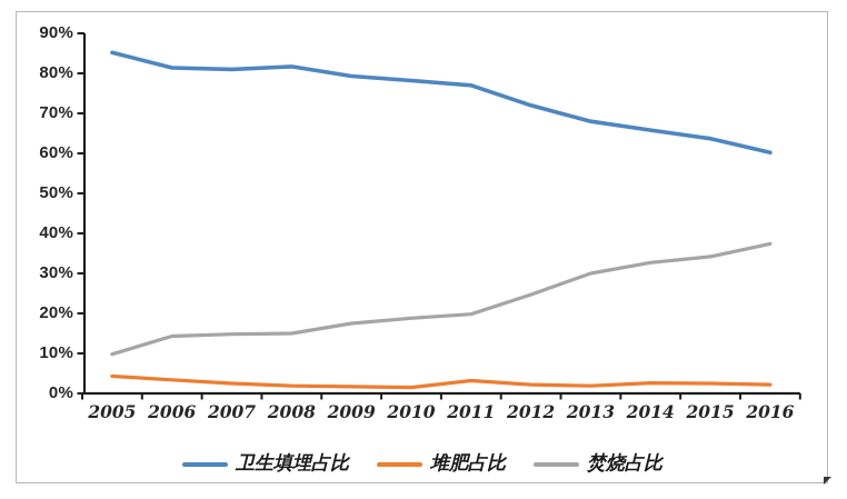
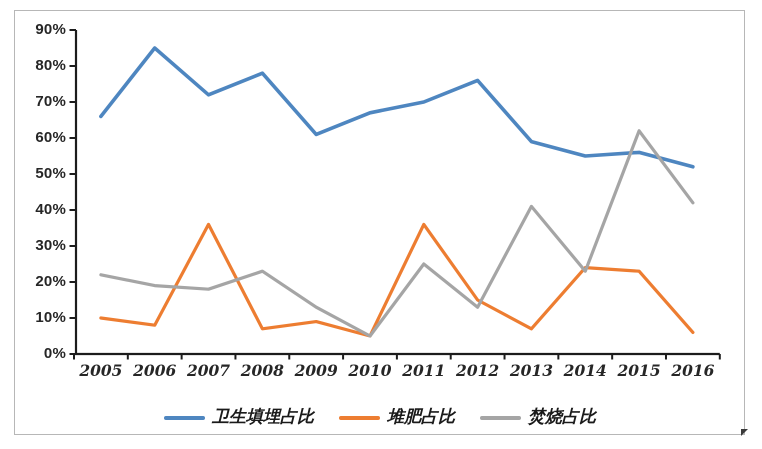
卫生填埋占比/2005: 85% -> 66%
堆肥占比/2005: 4% -> 10%
焚烧占比/2005: 10% -> 22%
卫生填埋占比/2006: 81% -> 85%
堆肥占比/2006: 3% -> 8%
焚烧占比/2006: 14% -> 19%
卫生填埋占比/2007: 81% -> 72%
堆肥占比/2007: 2% -> 36%
焚烧占比/2007: 15% -> 18%
卫生填埋占比/2008: 82% -> 78%
堆肥占比/2008: 2% -> 7%
焚烧占比/2008: 15% -> 23%
卫生填埋占比/2009: 79% -> 61%
堆肥占比/2009: 2% -> 9%
焚烧占比/2009: 18% -> 13%
卫生填埋占比/2010: 78% -> 67%
堆肥占比/2010: 2% -> 5%
焚烧占比/2010: 19% -> 5%
卫生填埋占比/2011: 77% -> 70%
堆肥占比/2011: 3% -> 36%
焚烧占比/2011: 20% -> 25%
卫生填埋占比/2012: 72% -> 76%
堆肥占比/2012: 2% -> 15%
焚烧占比/2012: 25% -> 13%
卫生填埋占比/2013: 68% -> 59%
堆肥占比/2013: 2% -> 7%
焚烧占比/2013: 30% -> 41%
卫生填埋占比/2014: 66% -> 55%
堆肥占比/2014: 3% -> 24%
焚烧占比/2014: 33% -> 23%
卫生填埋占比/2015: 64% -> 56%
堆肥占比/2015: 2% -> 23%
焚烧占比/2015: 34% -> 62%
卫生填埋占比/2016: 60% -> 52%
堆肥占比/2016: 2% -> 6%
焚烧占比/2016: 37% -> 42%
